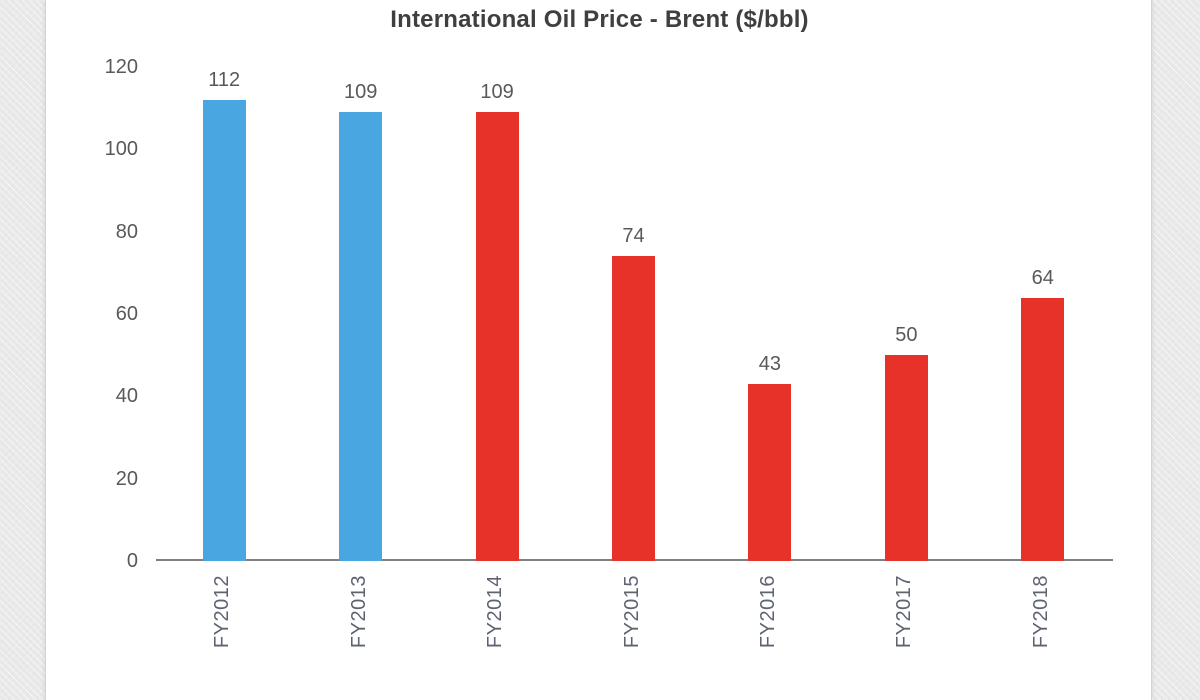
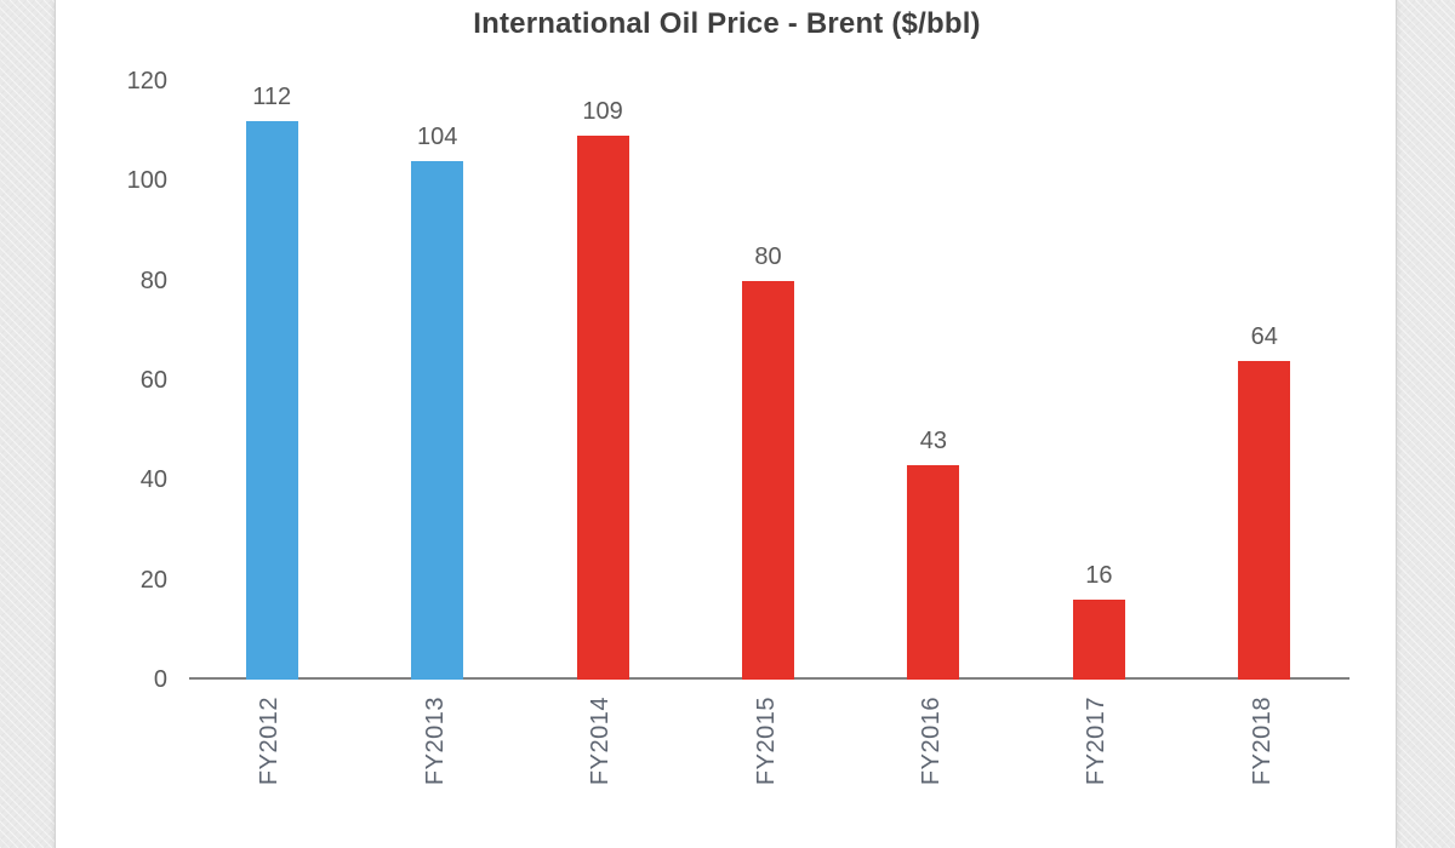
FY2013: 109 -> 104
FY2015: 74 -> 80
FY2017: 50 -> 16
